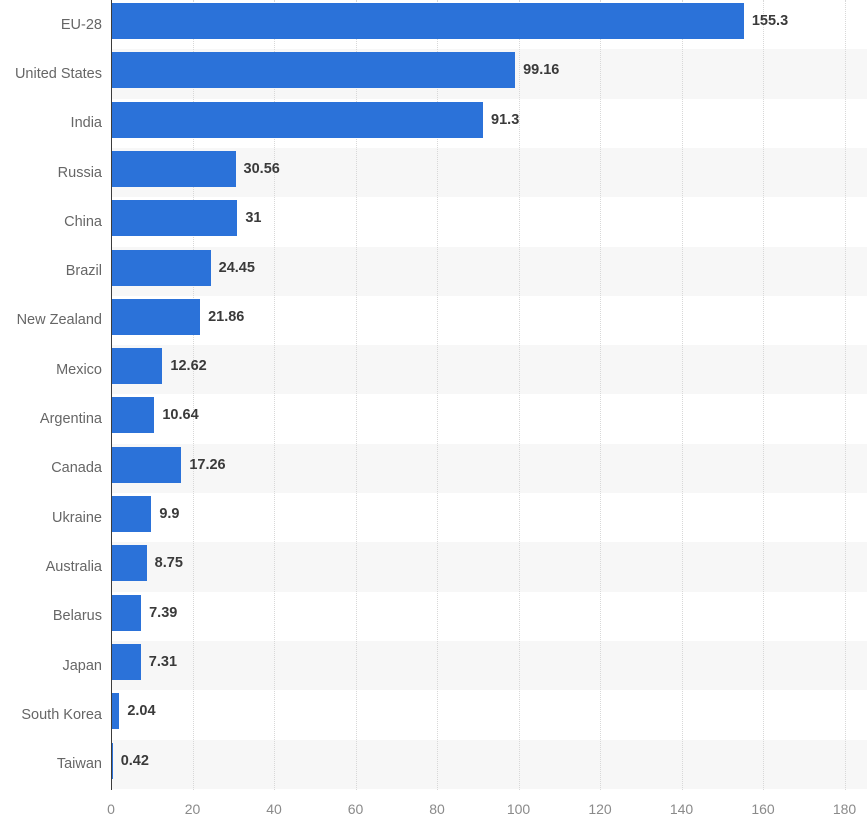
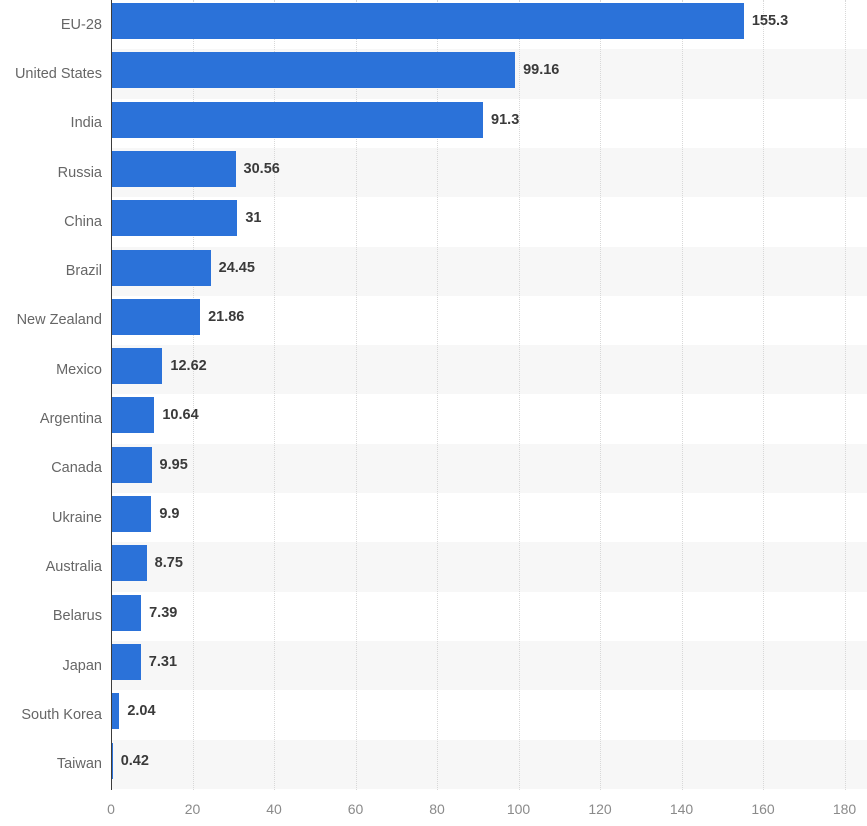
Canada: 17.26 -> 9.95
